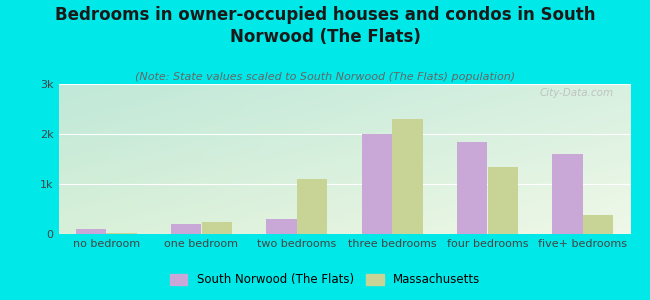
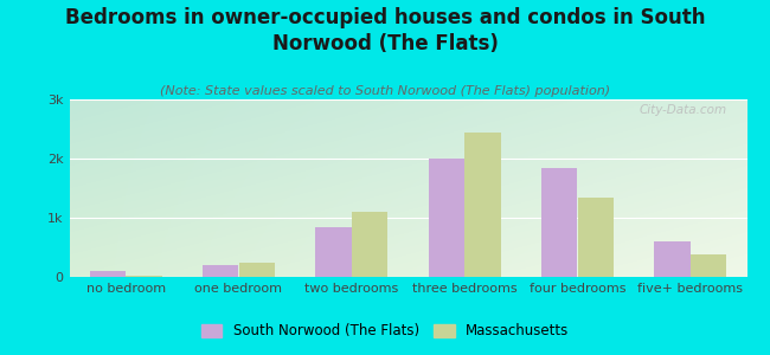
South Norwood (The Flats)/two bedrooms: 0.30k -> 0.85k
Massachusetts/three bedrooms: 2.30k -> 2.45k
South Norwood (The Flats)/five+ bedrooms: 1.60k -> 0.60k
